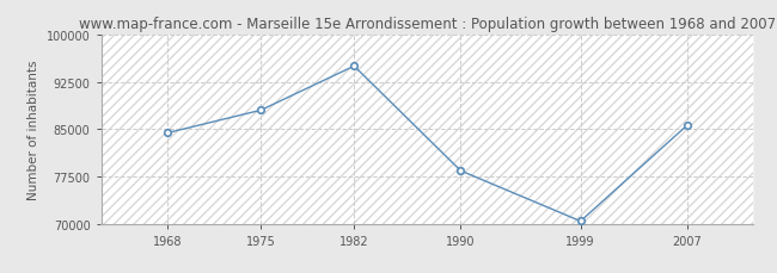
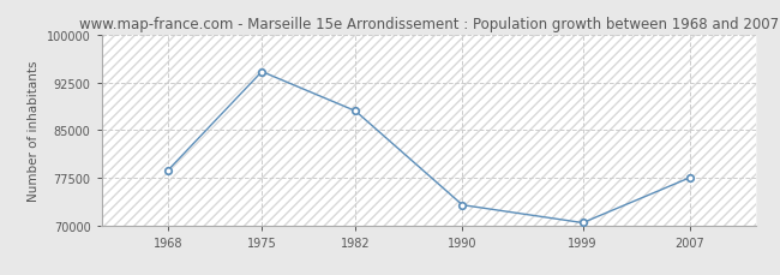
1968: 84400 -> 78700
1975: 88000 -> 94200
1982: 95000 -> 88000
1990: 78400 -> 73200
2007: 85600 -> 77500
